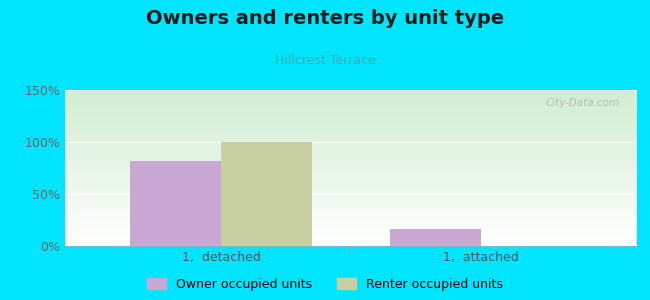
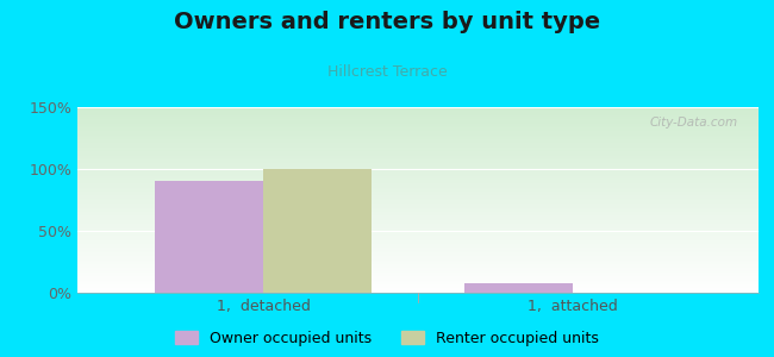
Owner occupied units/1, detached: 82% -> 90%
Owner occupied units/1, attached: 16% -> 8%
